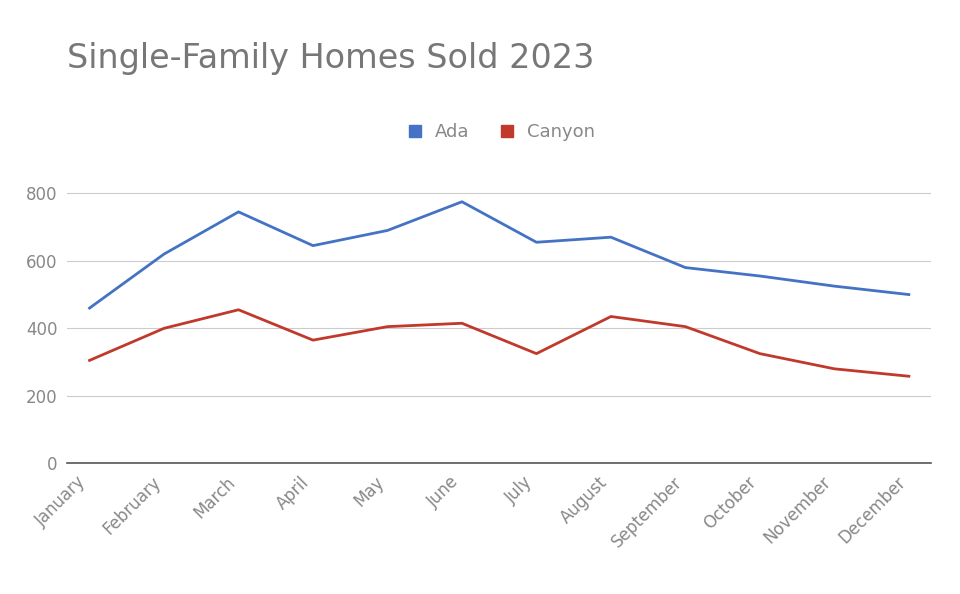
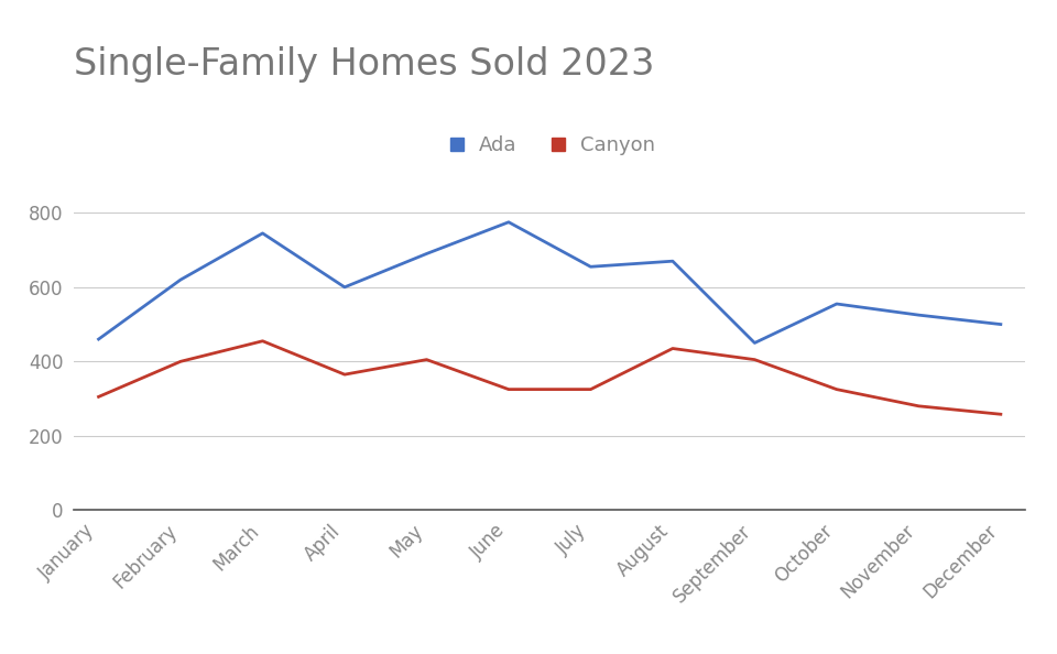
Ada/April: 645 -> 600
Canyon/June: 415 -> 325
Ada/September: 580 -> 450
